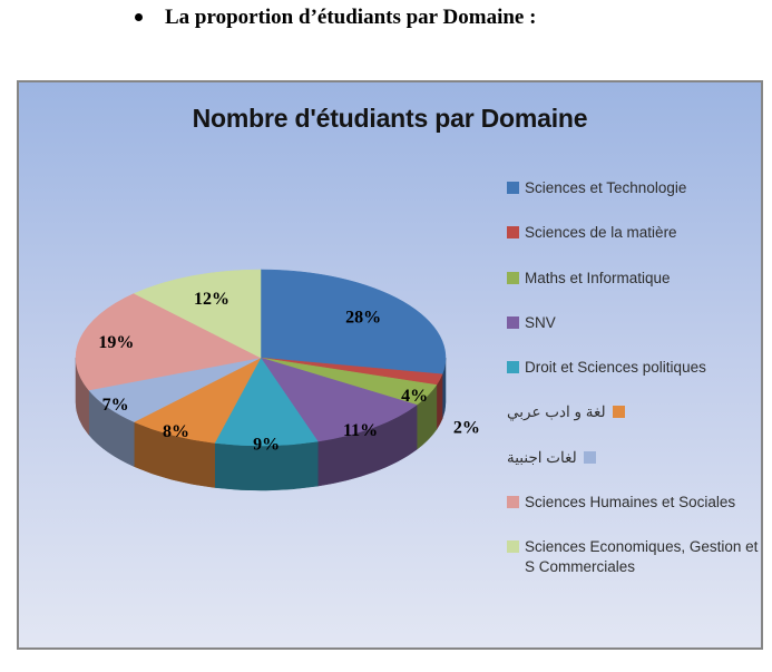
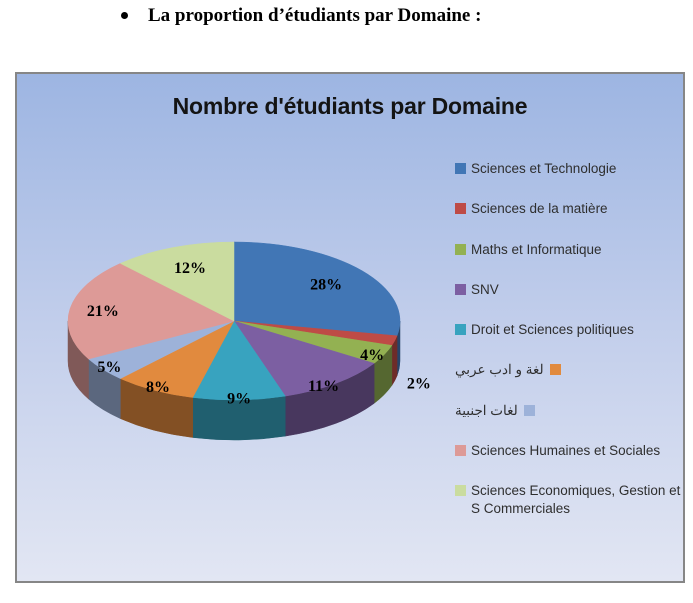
لغات اجنبية: 7% -> 5%
Sciences Humaines et Sociales: 19% -> 21%
